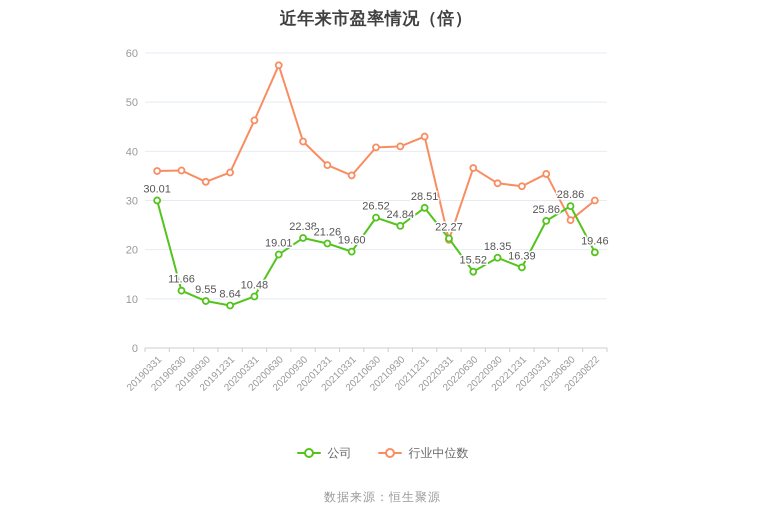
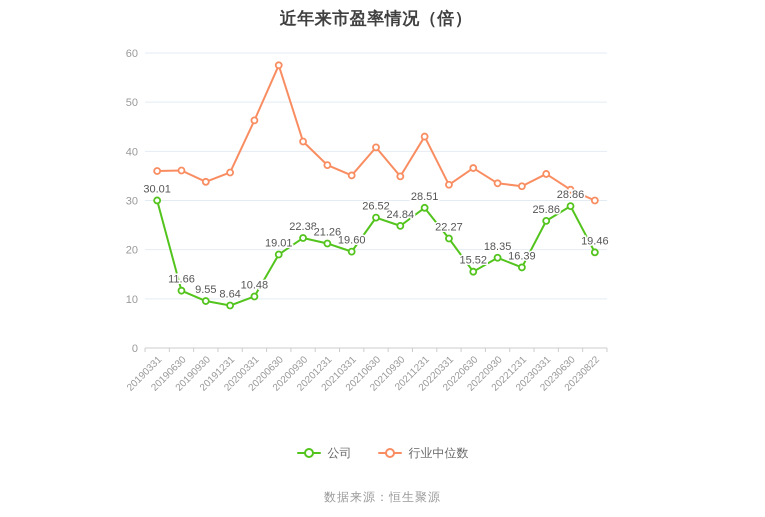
行业中位数/20210930: 41 -> 35
行业中位数/20220331: 22 -> 33
行业中位数/20230630: 26 -> 32
